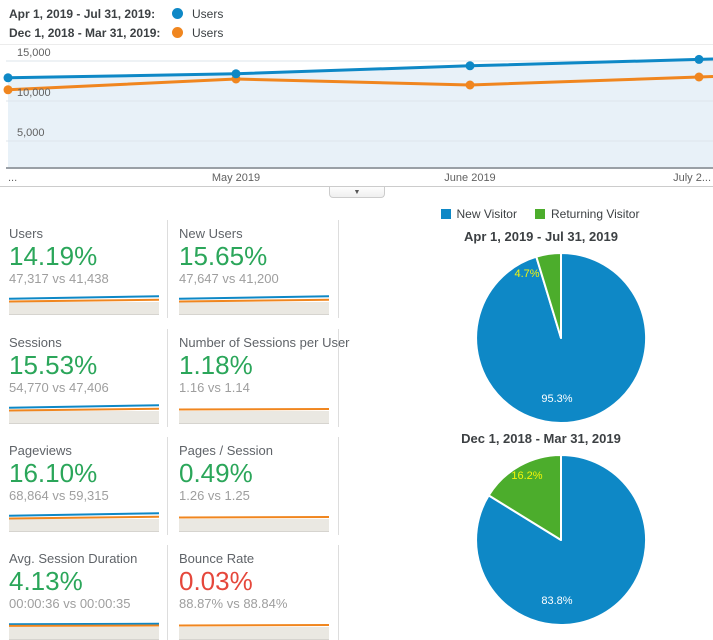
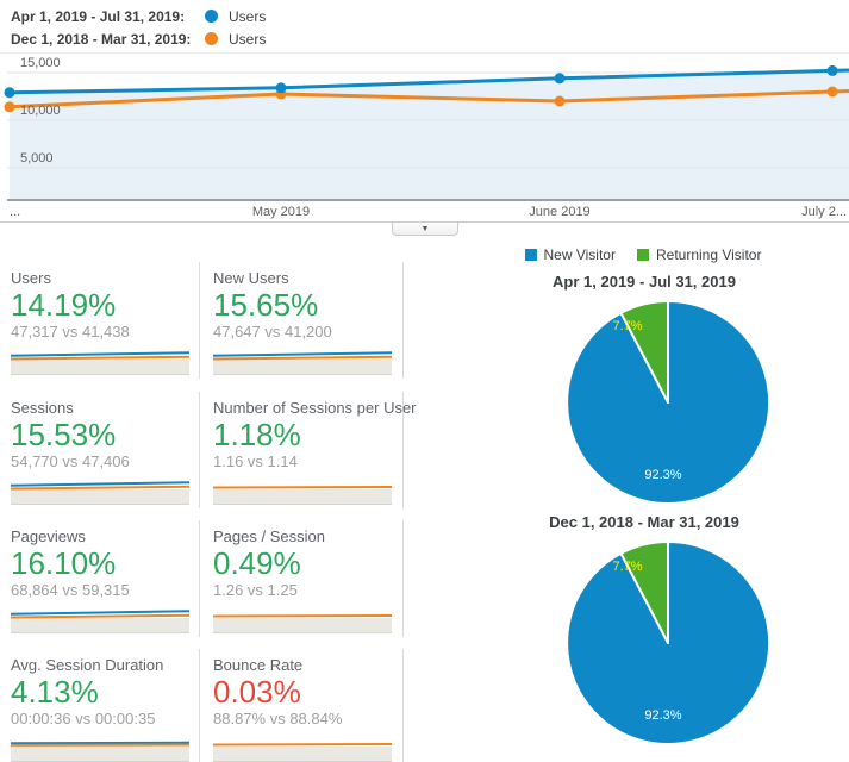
Apr 1, 2019 - Jul 31, 2019/New Visitor: 95.3% -> 92.3%
Apr 1, 2019 - Jul 31, 2019/Returning Visitor: 4.7% -> 7.7%
Dec 1, 2018 - Mar 31, 2019/New Visitor: 83.8% -> 92.3%
Dec 1, 2018 - Mar 31, 2019/Returning Visitor: 16.2% -> 7.7%
